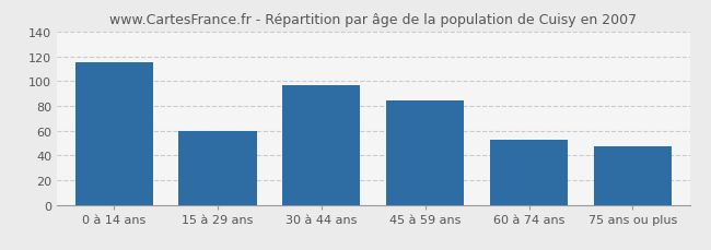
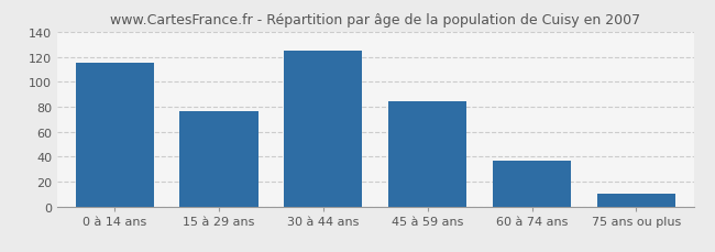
15 à 29 ans: 60 -> 76
30 à 44 ans: 97 -> 125
60 à 74 ans: 53 -> 37
75 ans ou plus: 47 -> 10
